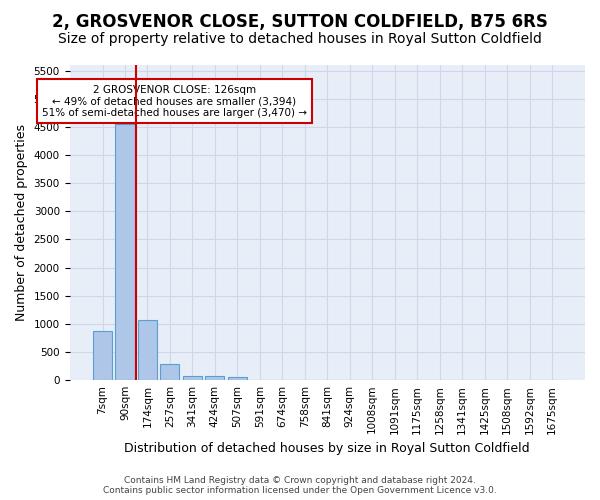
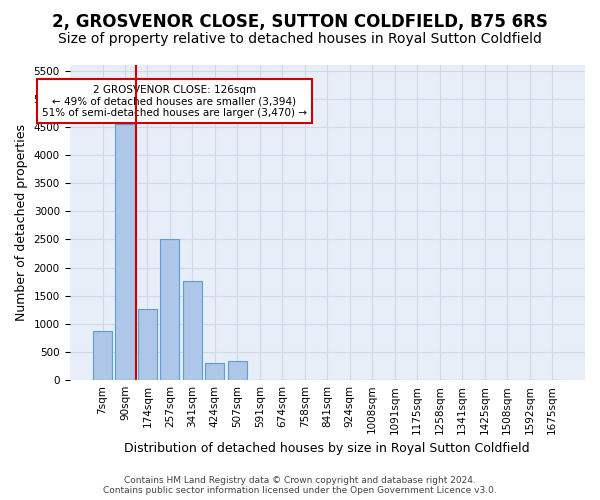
174sqm: 1060 -> 1260
257sqm: 290 -> 2500
341sqm: 80 -> 1760
424sqm: 70 -> 300
507sqm: 50 -> 340
